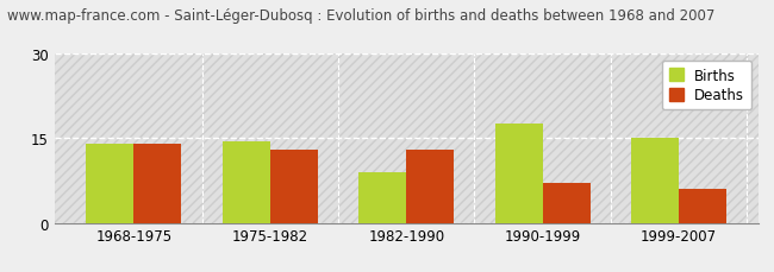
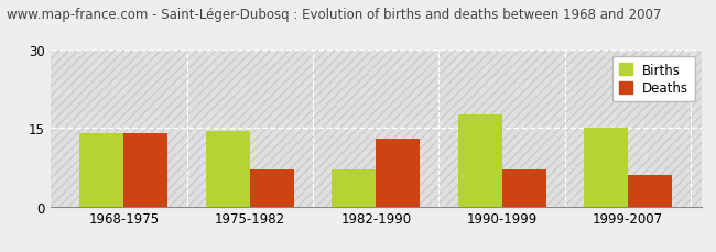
Deaths/1975-1982: 13 -> 7
Births/1982-1990: 9.0 -> 7.0
